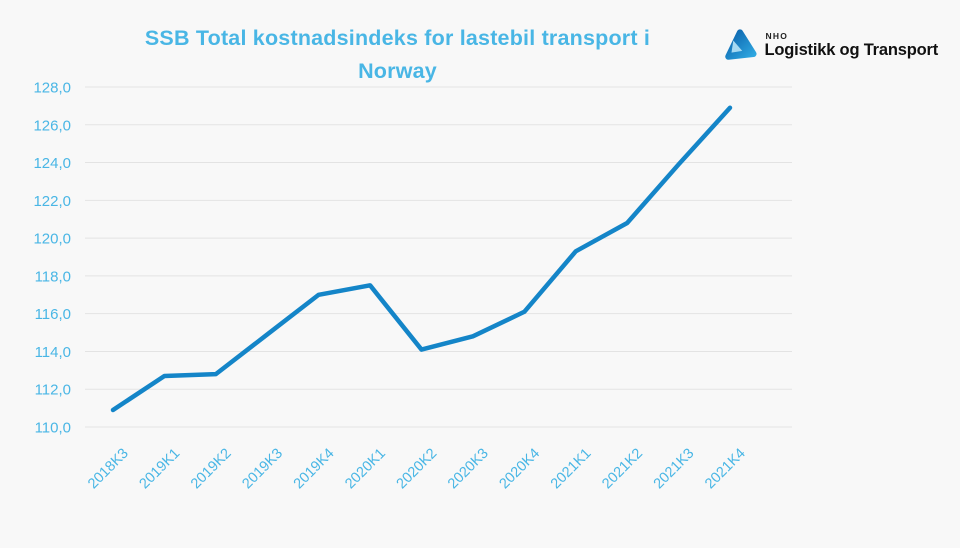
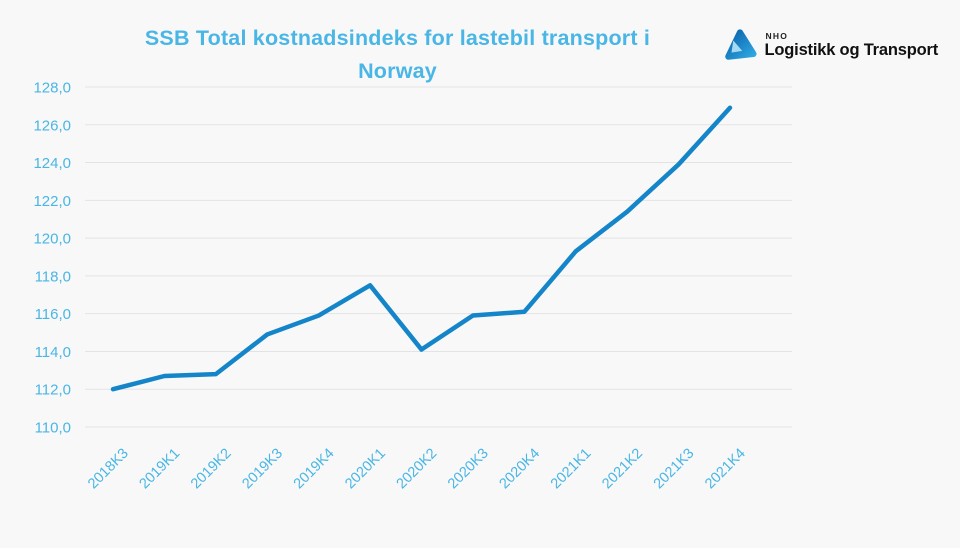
2018K3: 110,9 -> 112,0
2019K4: 117,0 -> 115,9
2020K3: 114,8 -> 115,9
2021K2: 120,8 -> 121,4
